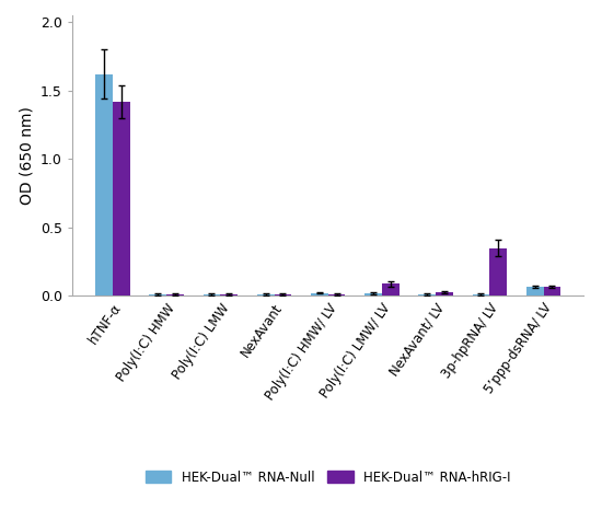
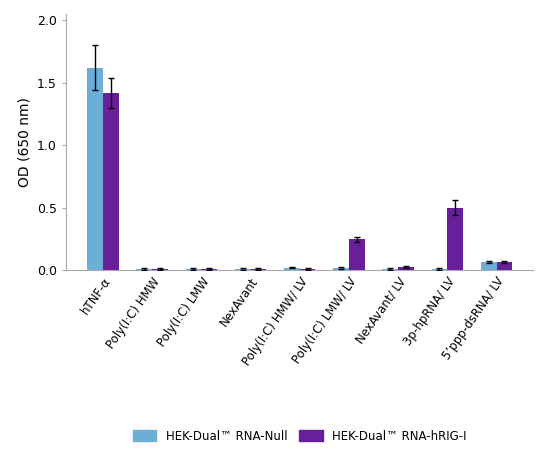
HEK-Dual™ RNA-hRIG-I/Poly(I:C) LMW/ LV: 0.09 -> 0.25
HEK-Dual™ RNA-hRIG-I/3p-hpRNA/ LV: 0.35 -> 0.50
